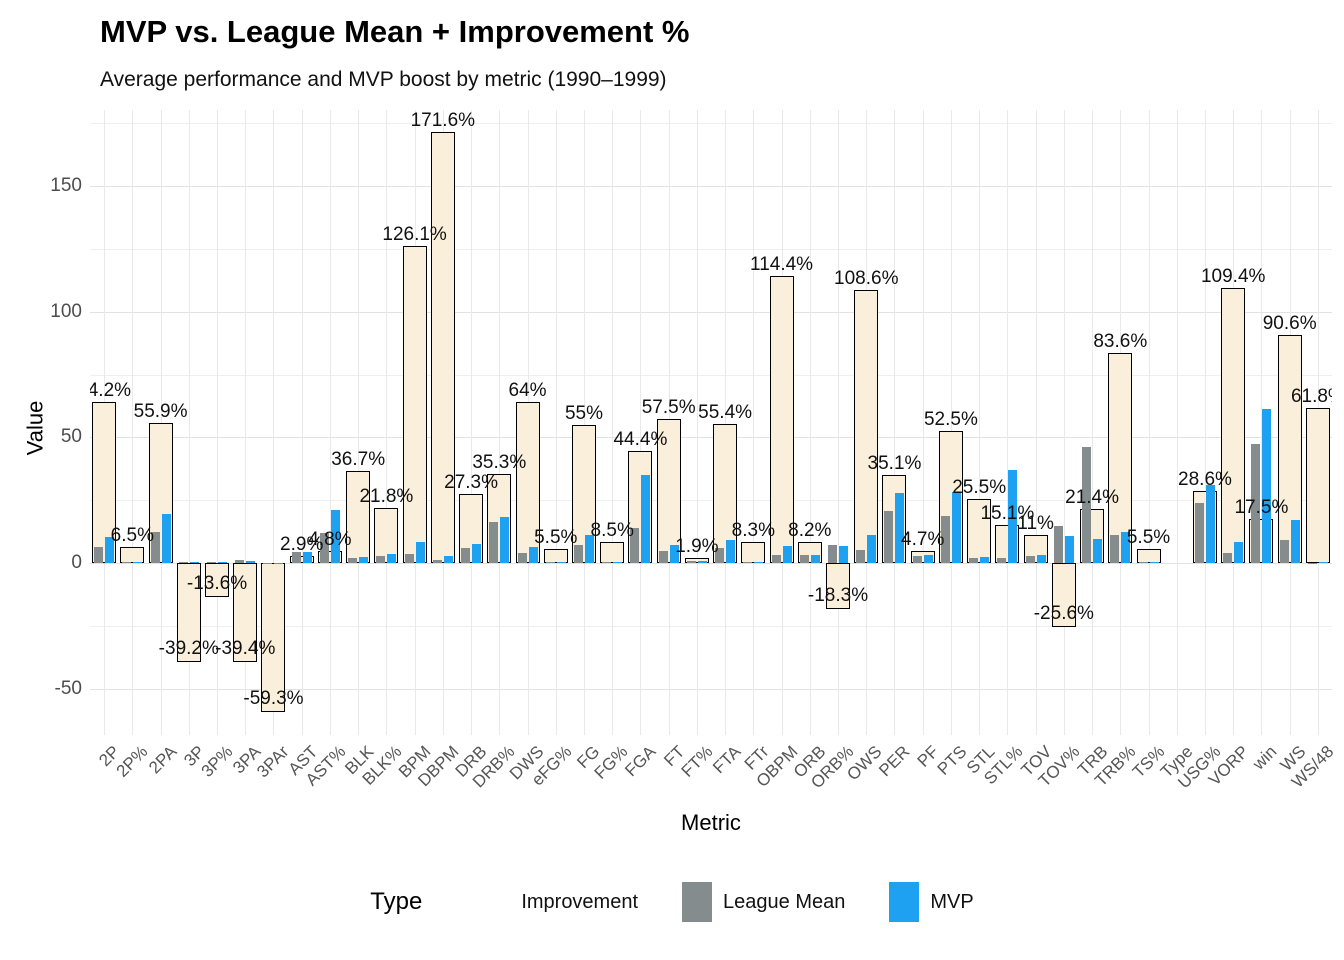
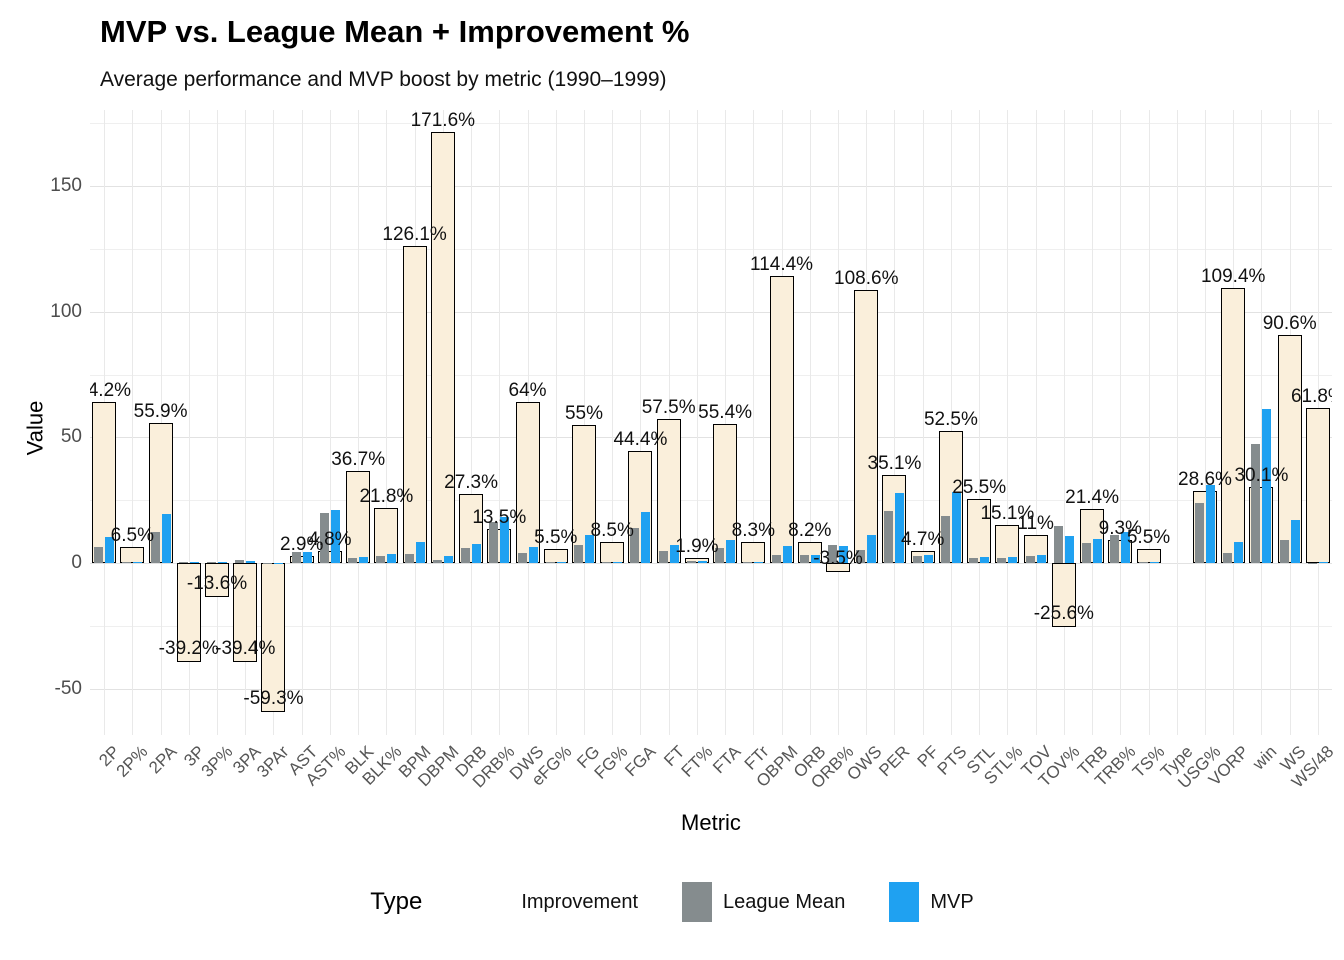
League Mean/AST%: 12 -> 20
Improvement/DRB%: 35.3% -> 13.5%
MVP/FGA: 35 -> 20
Improvement/ORB%: -18.3% -> -3.5%
MVP/STL%: 37 -> 2
League Mean/TRB: 46 -> 8
Improvement/TRB%: 83.6% -> 9.3%
Improvement/win: 17.5% -> 30.1%
